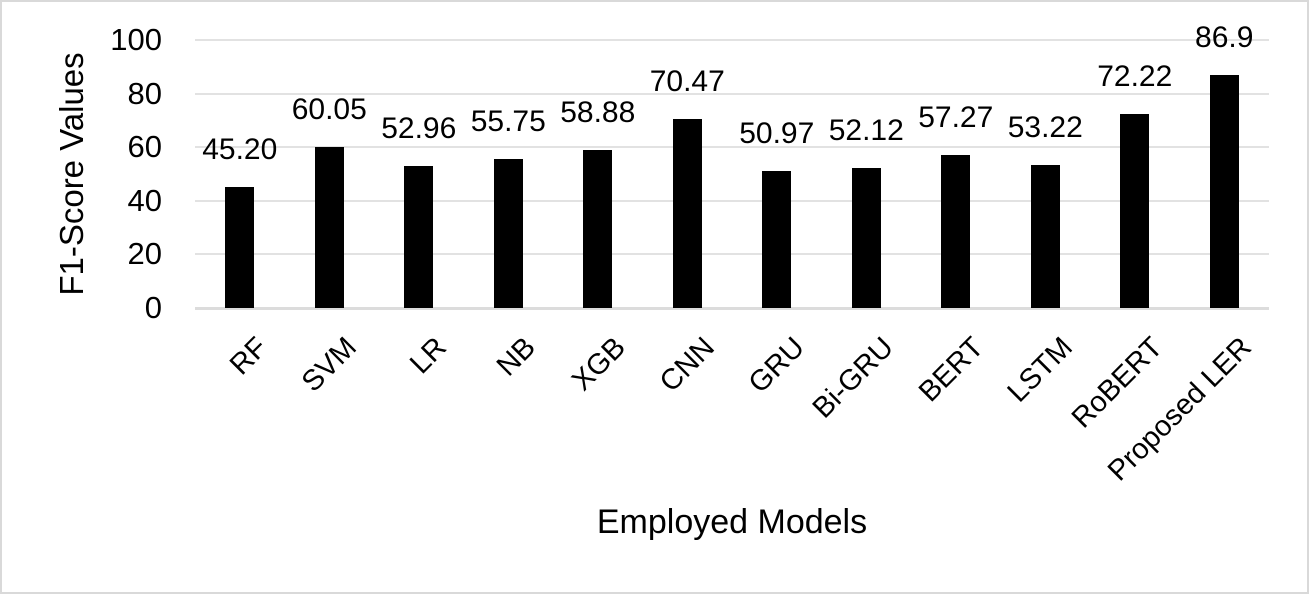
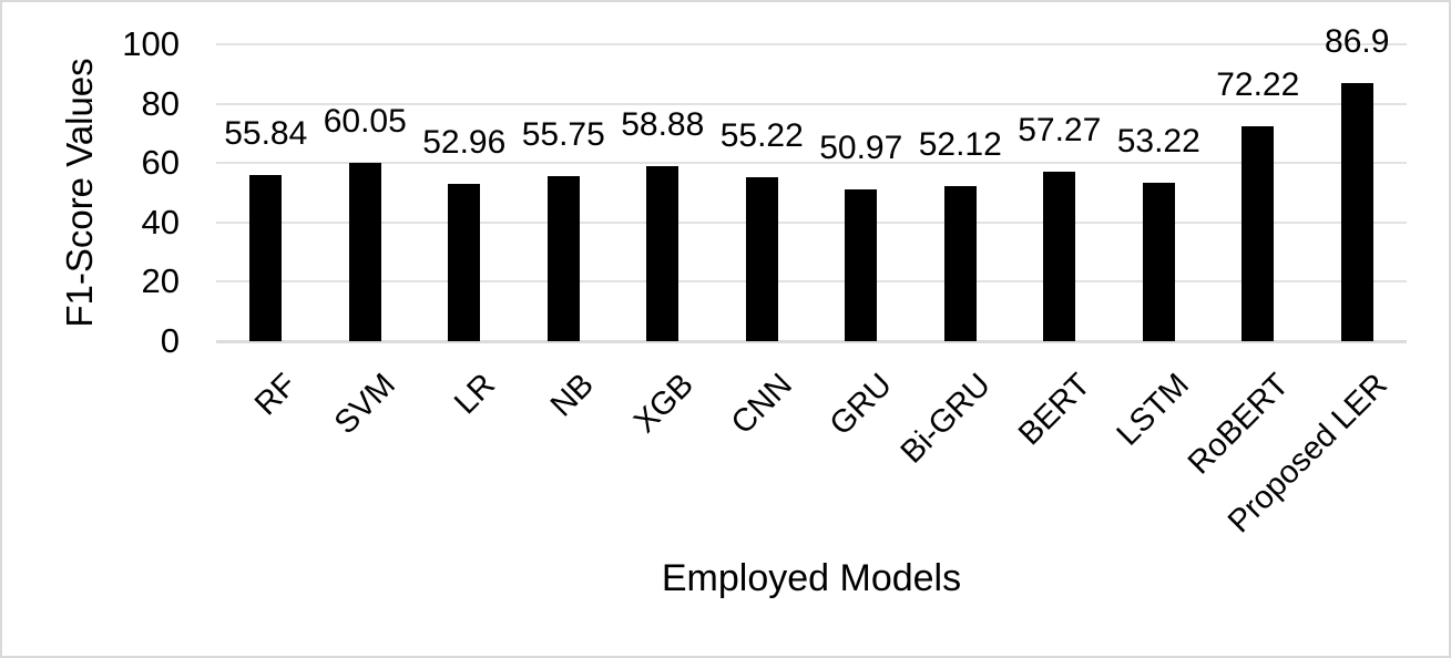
RF: 45.20 -> 55.84
CNN: 70.47 -> 55.22
